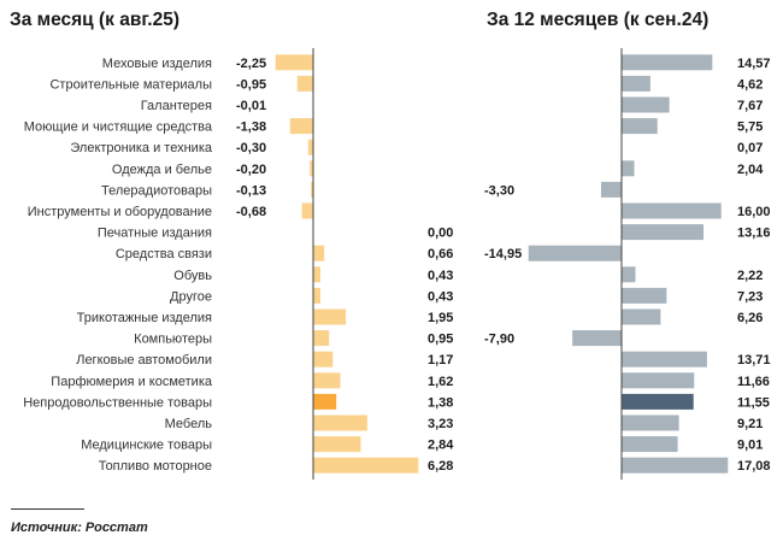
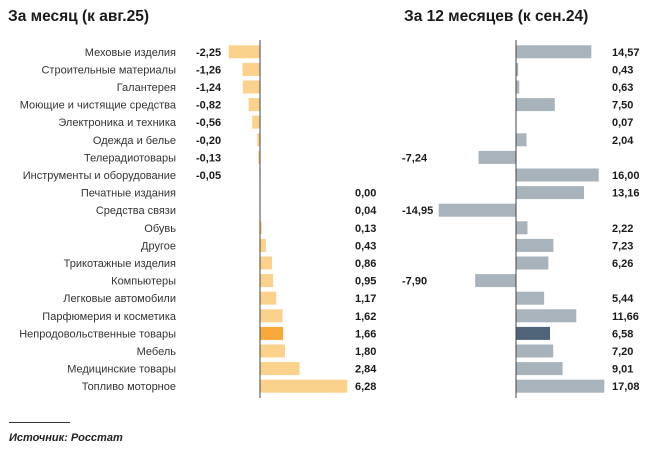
За месяц (к авг.25)/Строительные материалы: -0,95 -> -1,26
За месяц (к авг.25)/Галантерея: -0,01 -> -1,24
За месяц (к авг.25)/Моющие и чистящие средства: -1,38 -> -0,82
За месяц (к авг.25)/Электроника и техника: -0,30 -> -0,56
За месяц (к авг.25)/Инструменты и оборудование: -0,68 -> -0,05
За месяц (к авг.25)/Средства связи: 0,66 -> 0,04
За месяц (к авг.25)/Обувь: 0,43 -> 0,13
За месяц (к авг.25)/Трикотажные изделия: 1,95 -> 0,86
За месяц (к авг.25)/Непродовольственные товары: 1,38 -> 1,66
За месяц (к авг.25)/Мебель: 3,23 -> 1,80
За 12 месяцев (к сен.24)/Строительные материалы: 4,62 -> 0,43
За 12 месяцев (к сен.24)/Галантерея: 7,67 -> 0,63
За 12 месяцев (к сен.24)/Моющие и чистящие средства: 5,75 -> 7,50
За 12 месяцев (к сен.24)/Телерадиотовары: -3,30 -> -7,24
За 12 месяцев (к сен.24)/Легковые автомобили: 13,71 -> 5,44
За 12 месяцев (к сен.24)/Непродовольственные товары: 11,55 -> 6,58
За 12 месяцев (к сен.24)/Мебель: 9,21 -> 7,20
